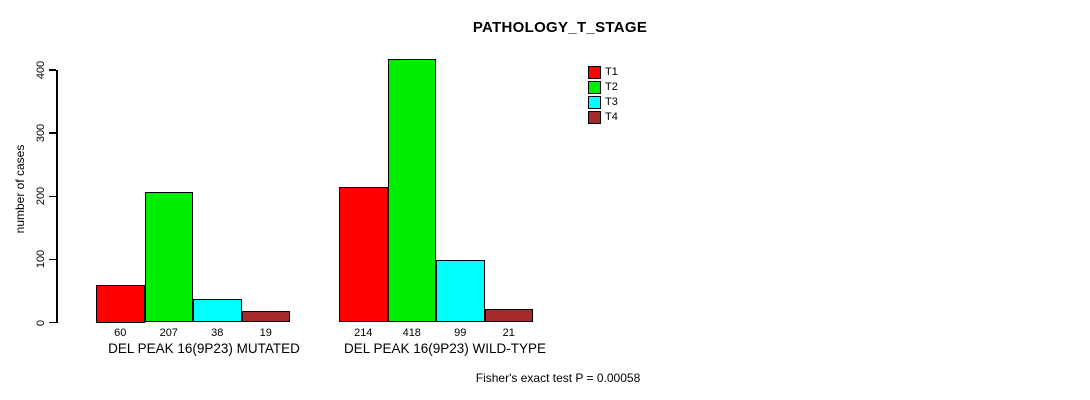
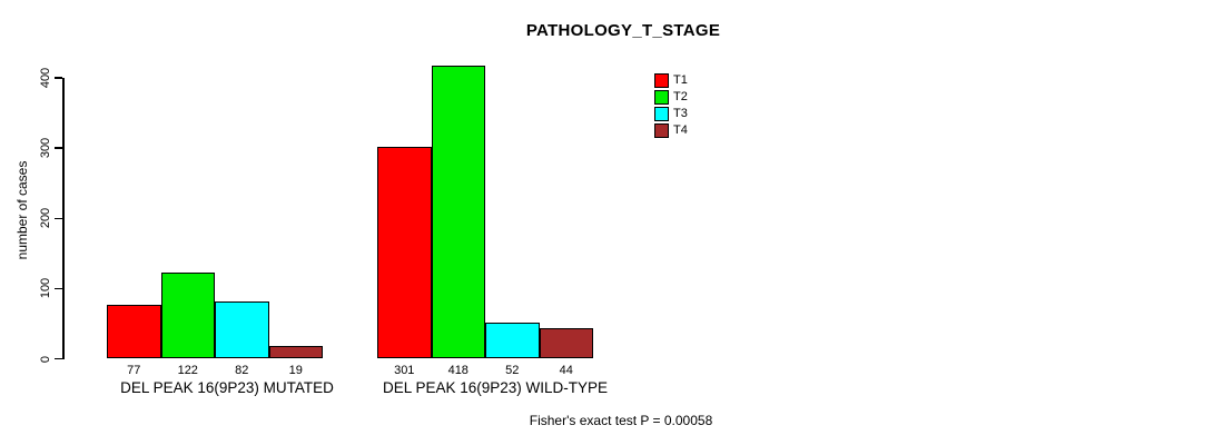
T1/DEL PEAK 16(9P23) MUTATED: 60 -> 77
T2/DEL PEAK 16(9P23) MUTATED: 207 -> 122
T3/DEL PEAK 16(9P23) MUTATED: 38 -> 82
T1/DEL PEAK 16(9P23) WILD-TYPE: 214 -> 301
T3/DEL PEAK 16(9P23) WILD-TYPE: 99 -> 52
T4/DEL PEAK 16(9P23) WILD-TYPE: 21 -> 44
